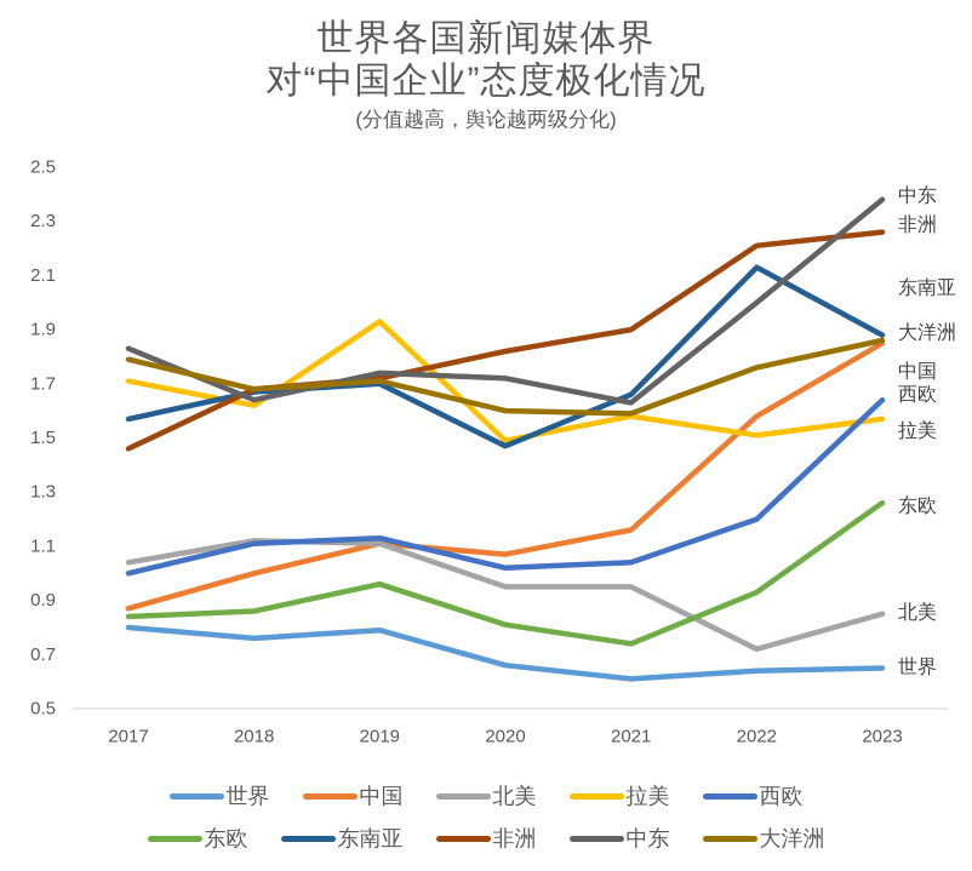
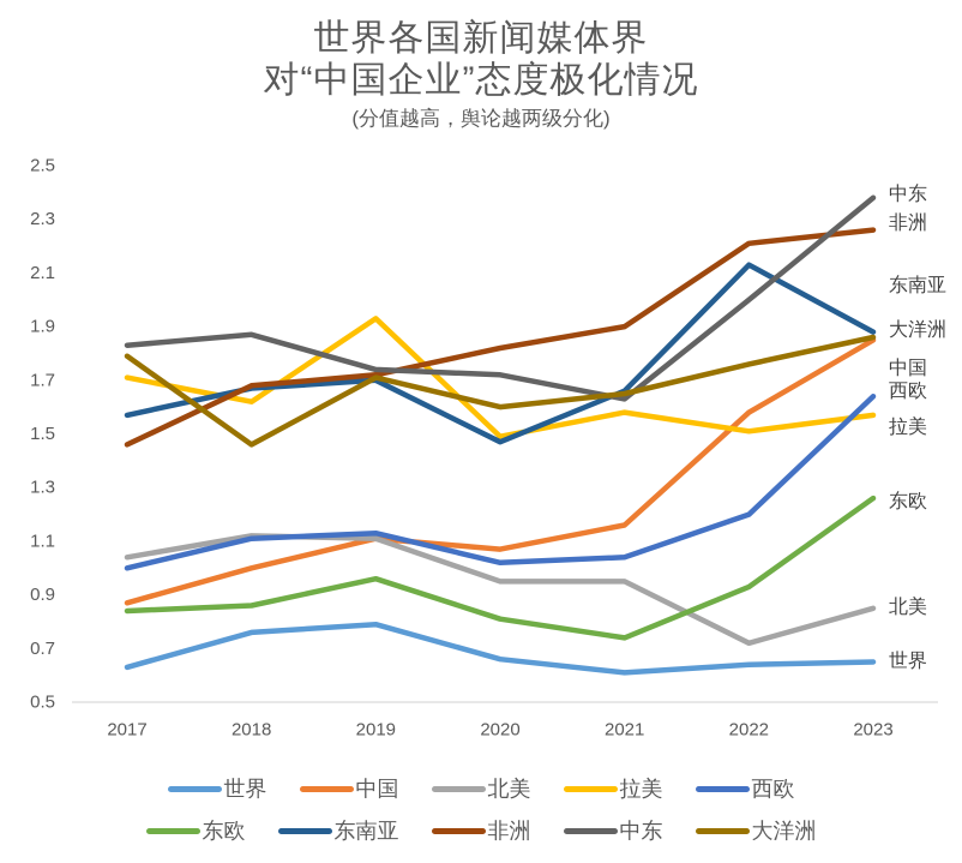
世界/2017: 0.80 -> 0.63
中东/2018: 1.64 -> 1.87
大洋洲/2018: 1.68 -> 1.46
大洋洲/2021: 1.59 -> 1.65
